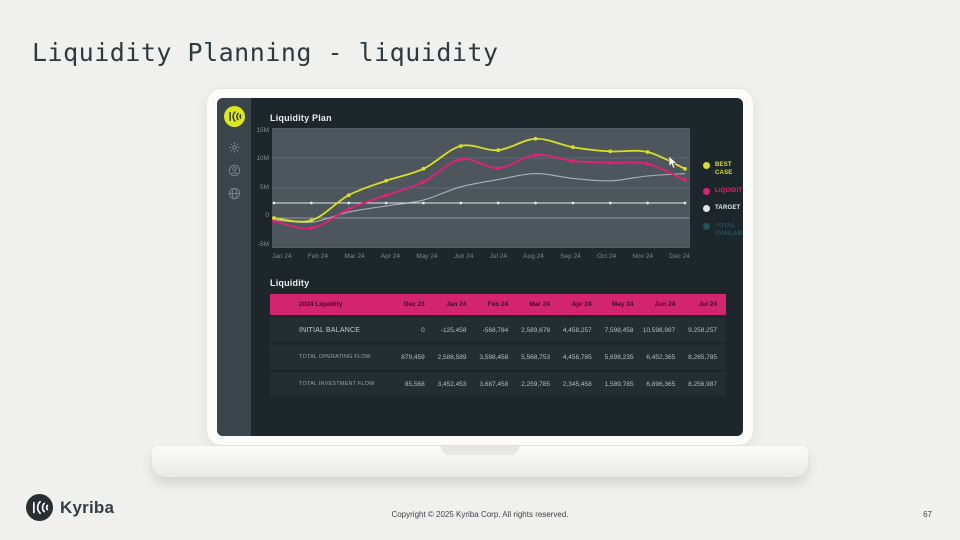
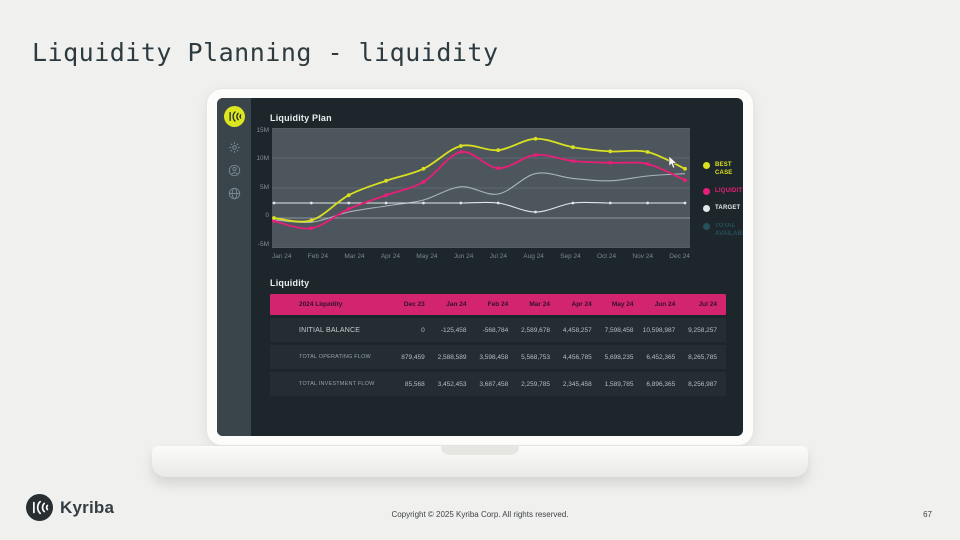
LIQUIDITY/Jun 24: 10M -> 11M
TOTAL AVAILABLE/Jul 24: 6M -> 4M
TARGET/Aug 24: 2M -> 1M
